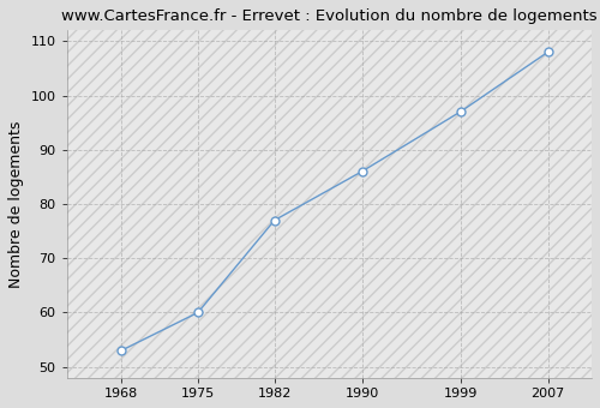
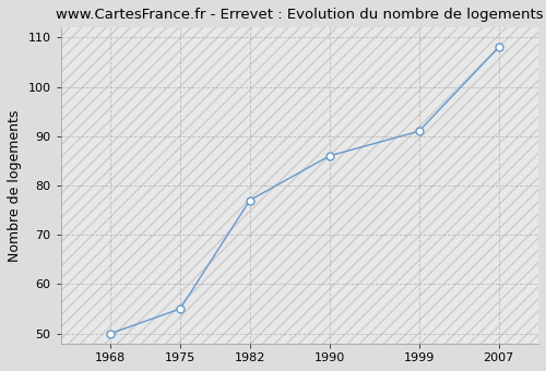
1968: 53 -> 50
1975: 60 -> 55
1999: 97 -> 91
